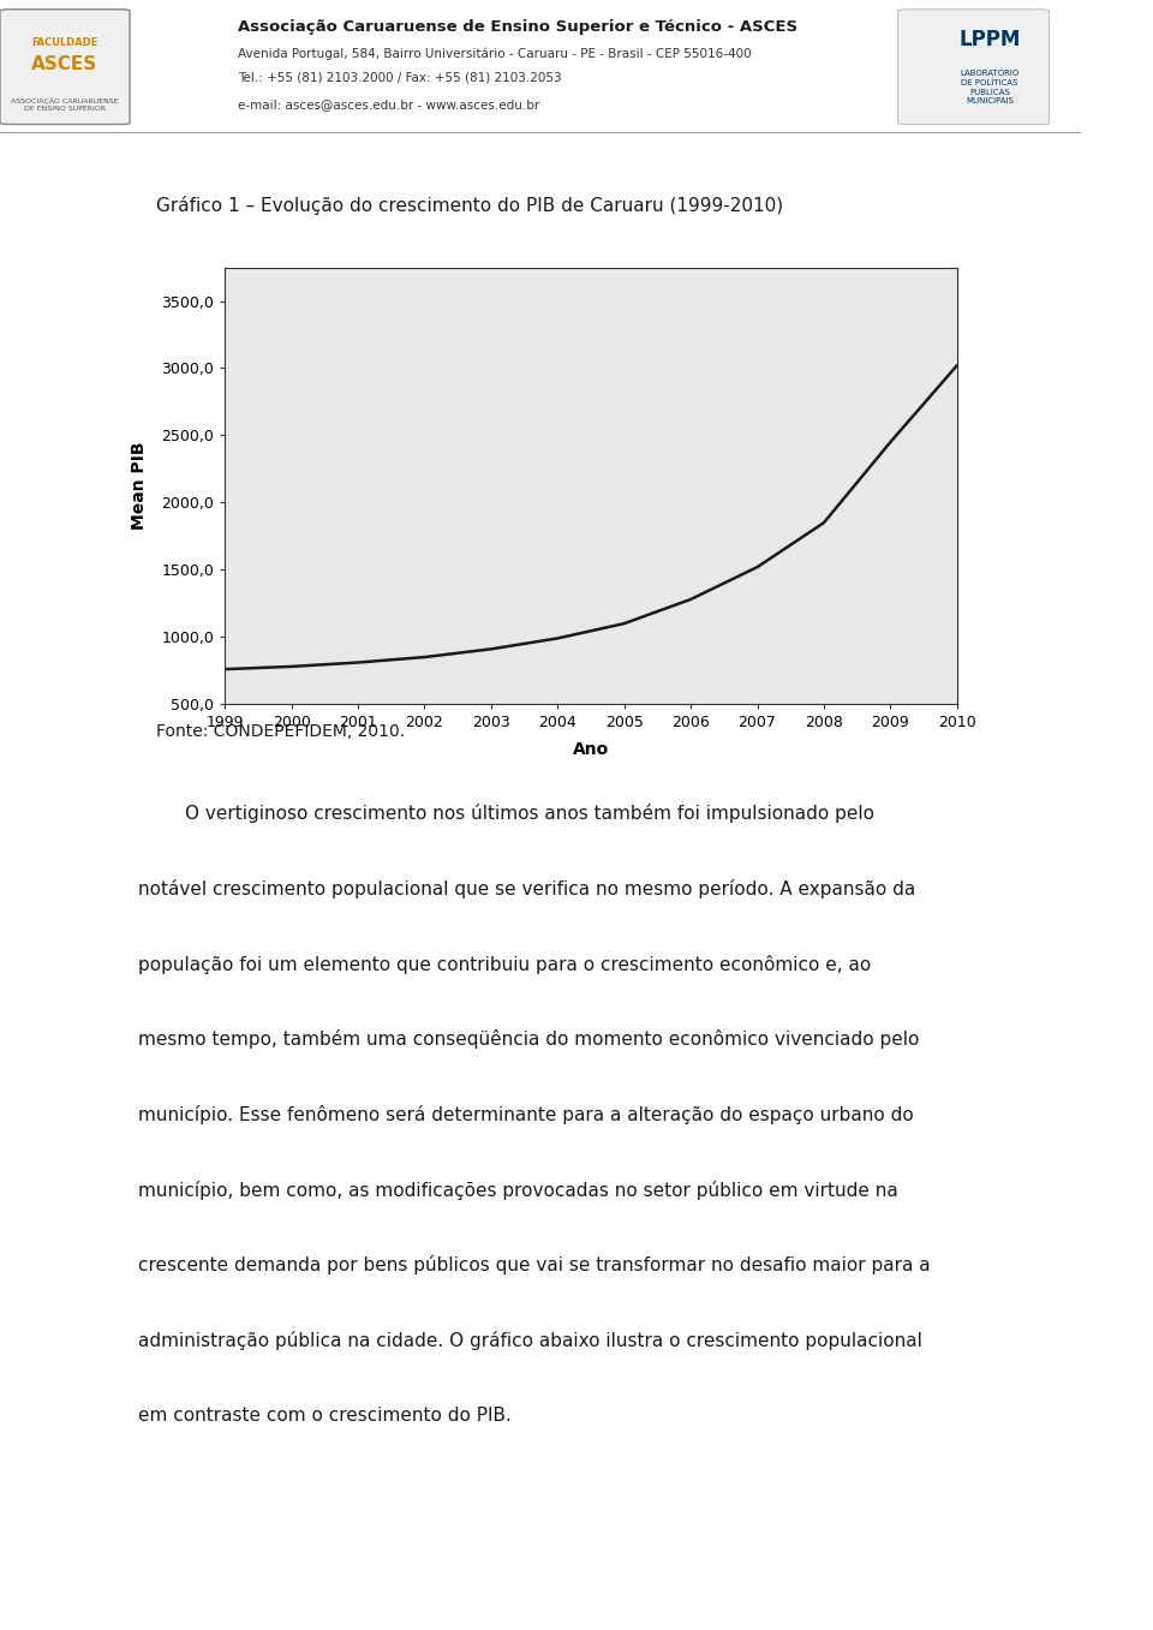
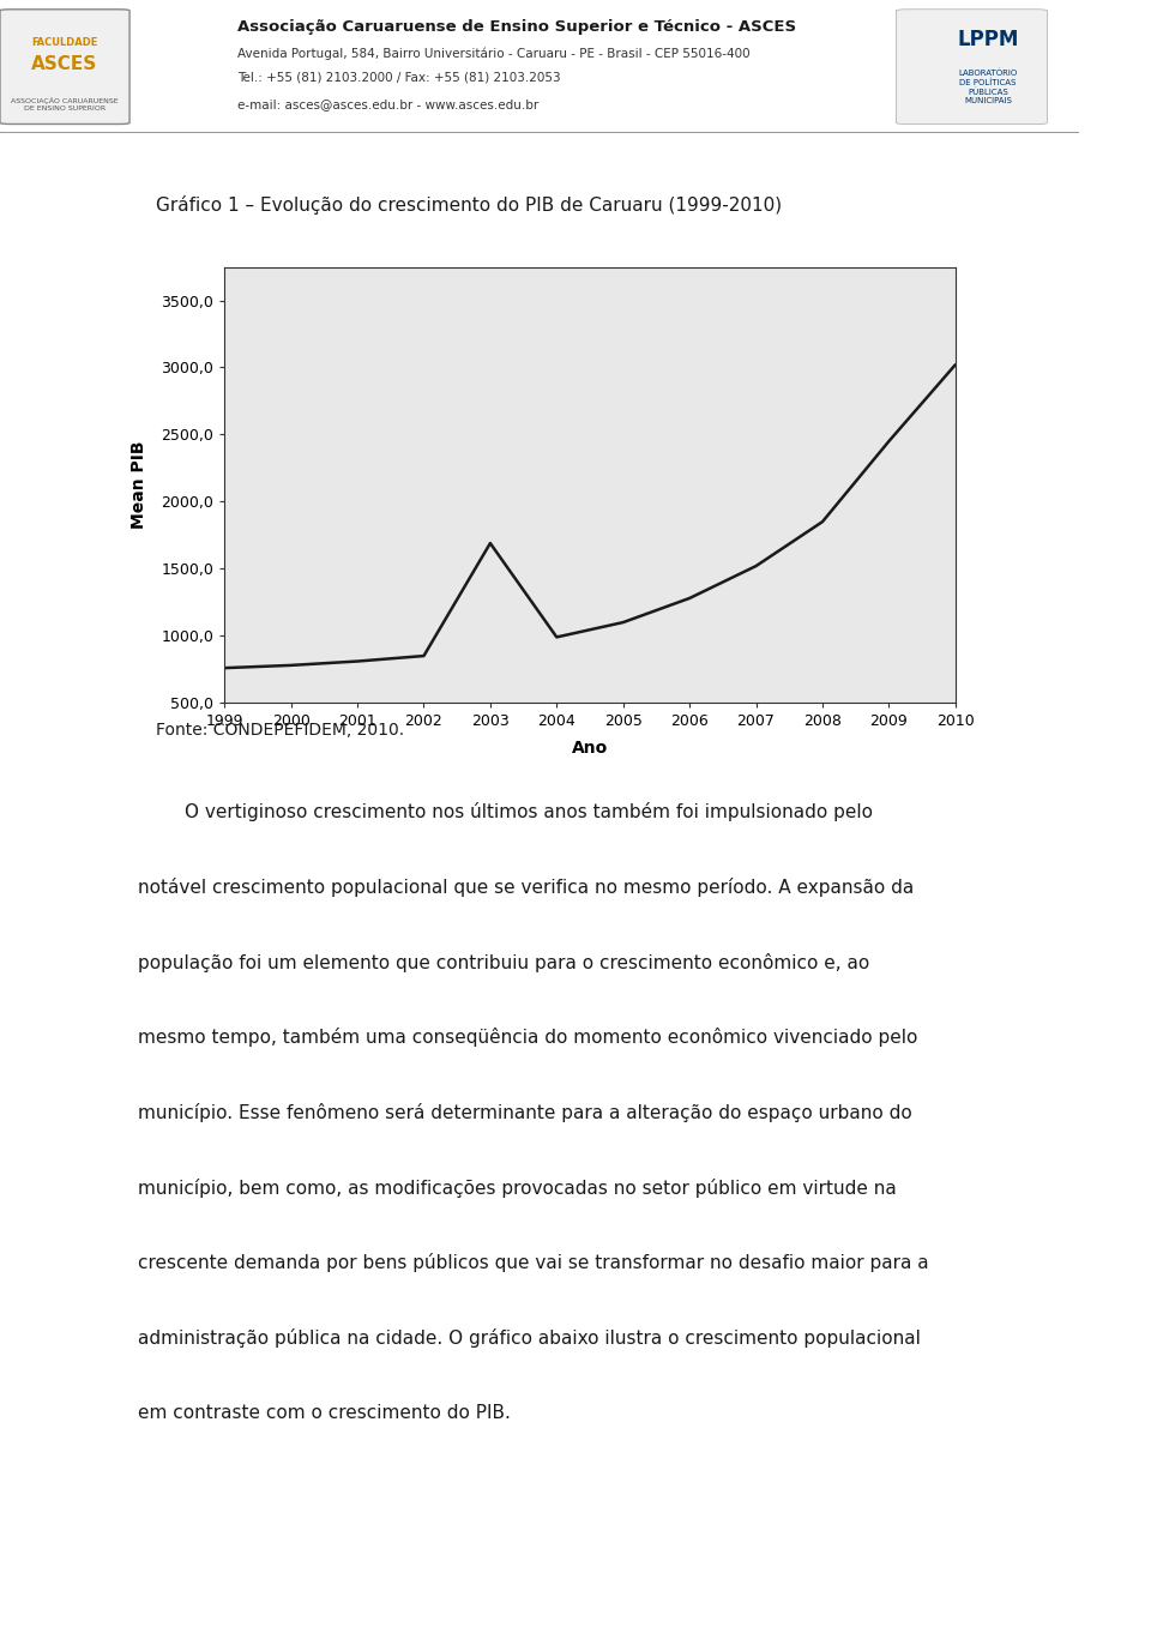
2003: 910 -> 1690
